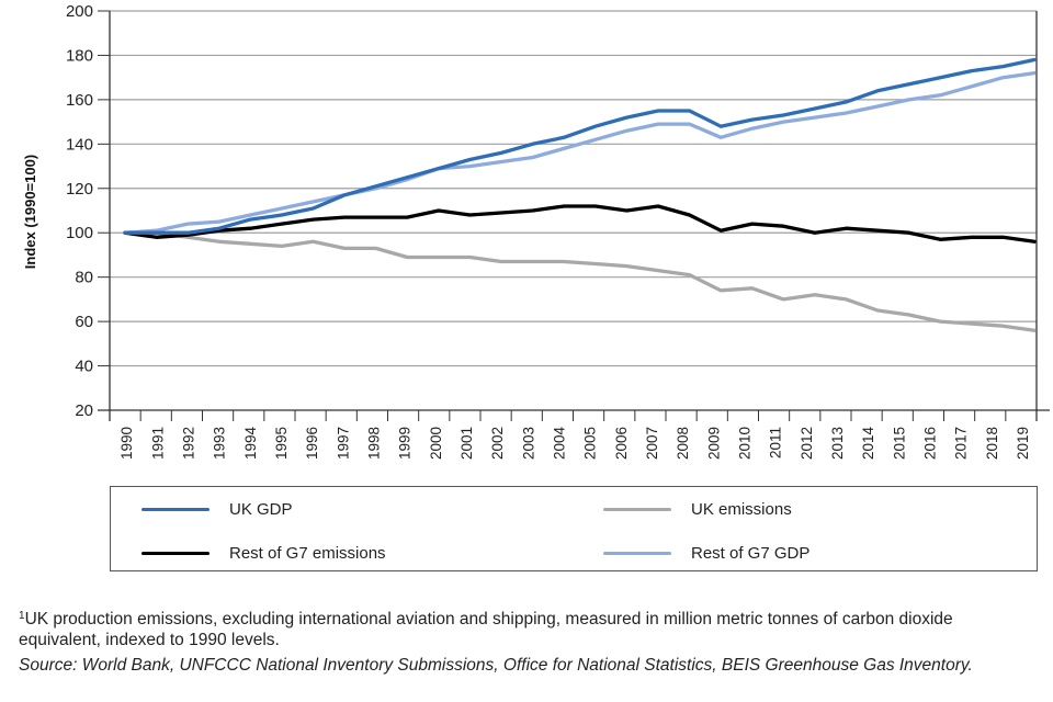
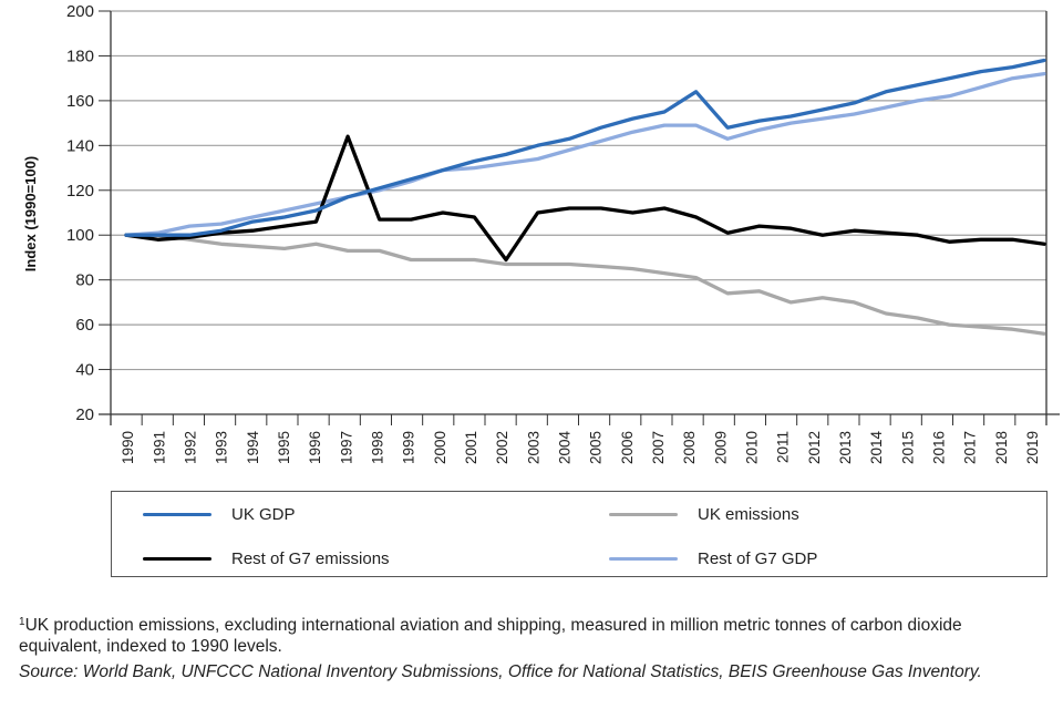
Rest of G7 emissions/1997: 107 -> 144
Rest of G7 emissions/2002: 109 -> 89
UK GDP/2008: 155 -> 164
